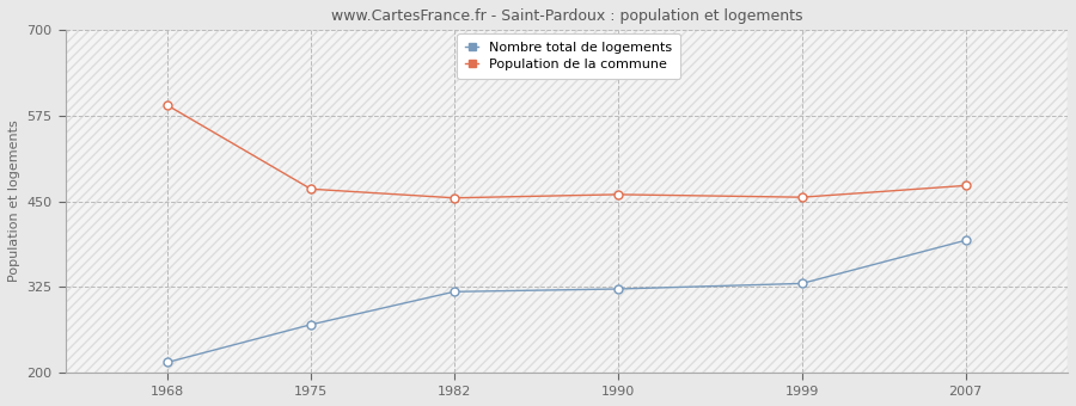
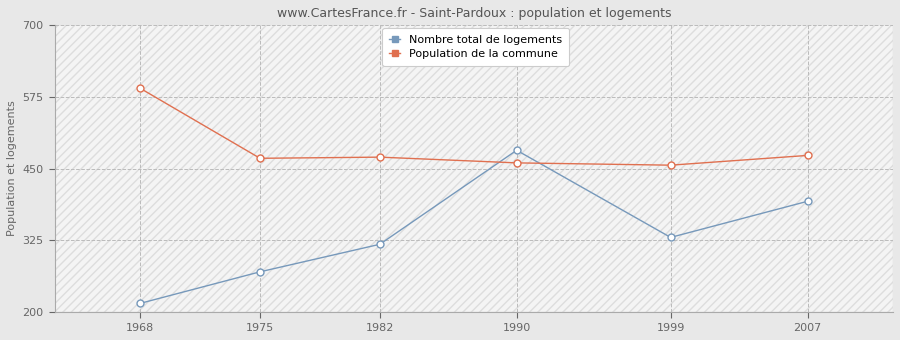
Population de la commune/1982: 455 -> 470
Nombre total de logements/1990: 322 -> 482
